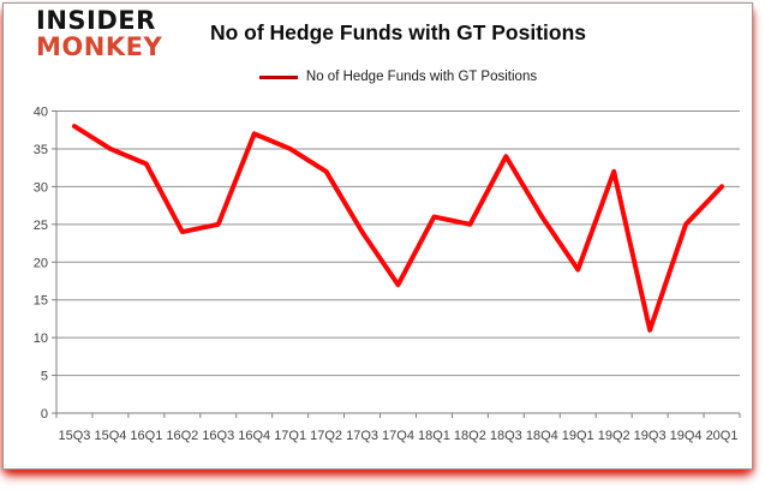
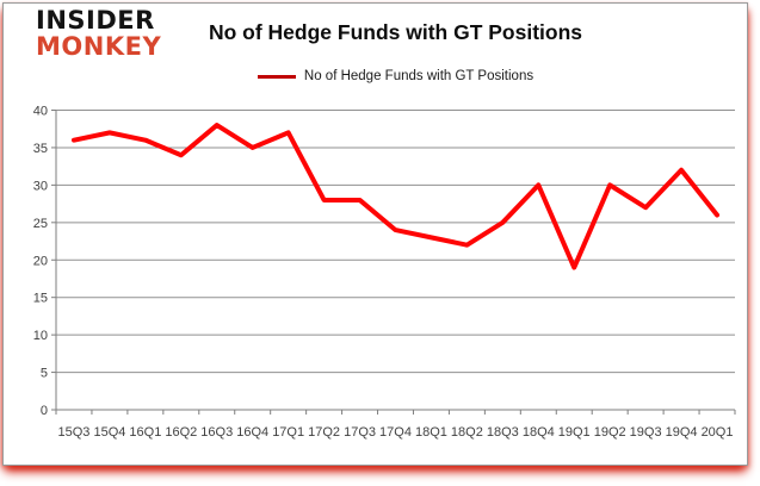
15Q3: 38 -> 36
15Q4: 35 -> 37
16Q1: 33 -> 36
16Q2: 24 -> 34
16Q3: 25 -> 38
16Q4: 37 -> 35
17Q1: 35 -> 37
17Q2: 32 -> 28
17Q3: 24 -> 28
17Q4: 17 -> 24
18Q1: 26 -> 23
18Q2: 25 -> 22
18Q3: 34 -> 25
18Q4: 26 -> 30
19Q2: 32 -> 30
19Q3: 11 -> 27
19Q4: 25 -> 32
20Q1: 30 -> 26
